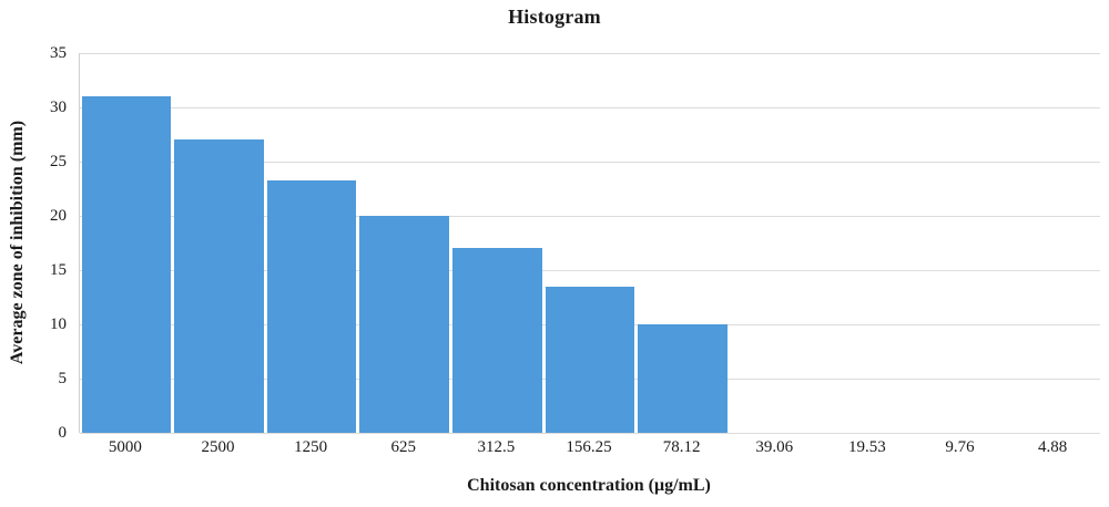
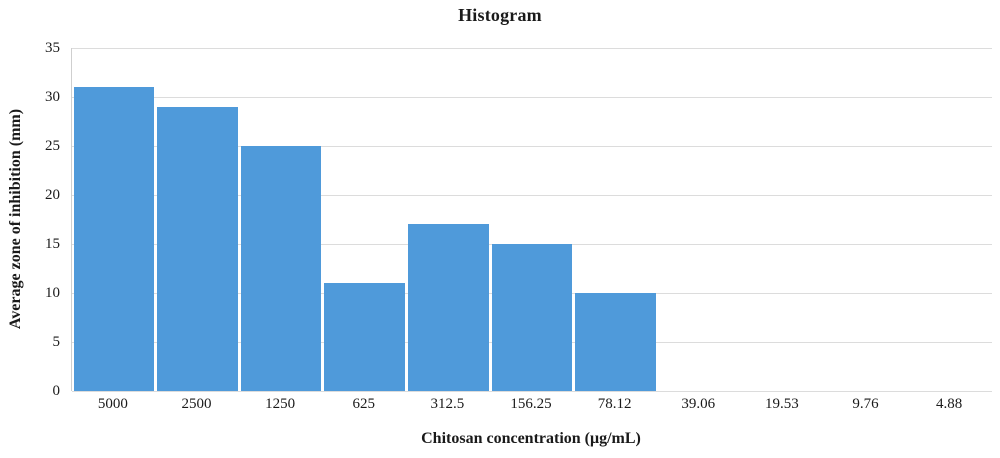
2500: 27 -> 29
1250: 23 -> 25
625: 20 -> 11
156.25: 14 -> 15
